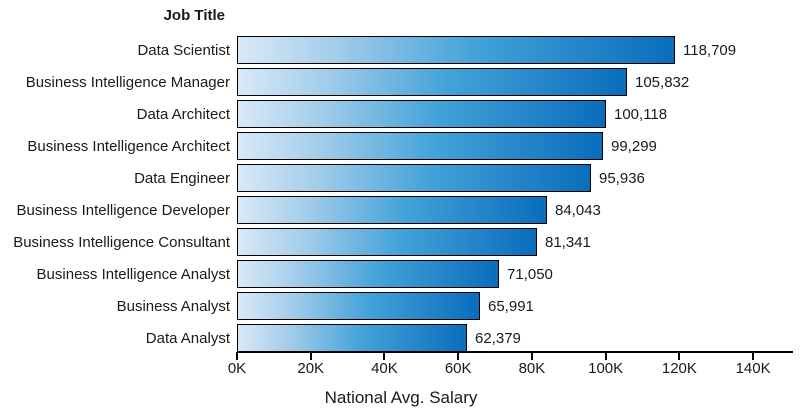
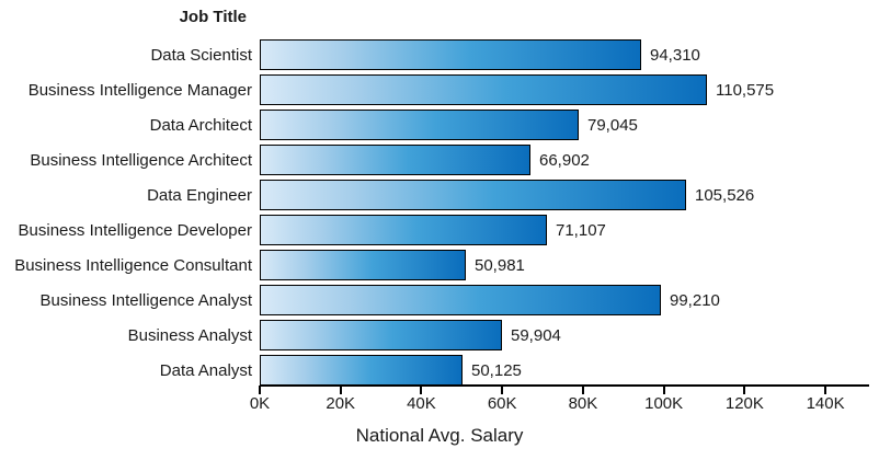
Data Scientist: 118,709 -> 94,310
Business Intelligence Manager: 105,832 -> 110,575
Data Architect: 100,118 -> 79,045
Business Intelligence Architect: 99,299 -> 66,902
Data Engineer: 95,936 -> 105,526
Business Intelligence Developer: 84,043 -> 71,107
Business Intelligence Consultant: 81,341 -> 50,981
Business Intelligence Analyst: 71,050 -> 99,210
Business Analyst: 65,991 -> 59,904
Data Analyst: 62,379 -> 50,125
